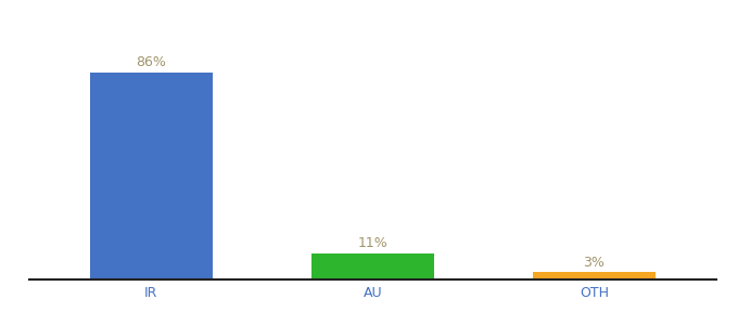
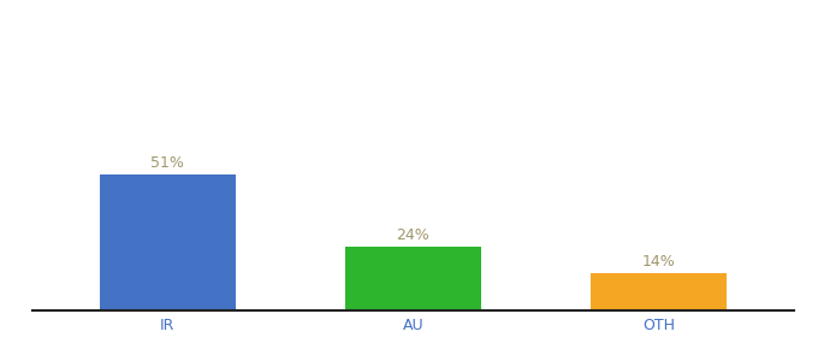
IR: 86% -> 51%
AU: 11% -> 24%
OTH: 3% -> 14%
